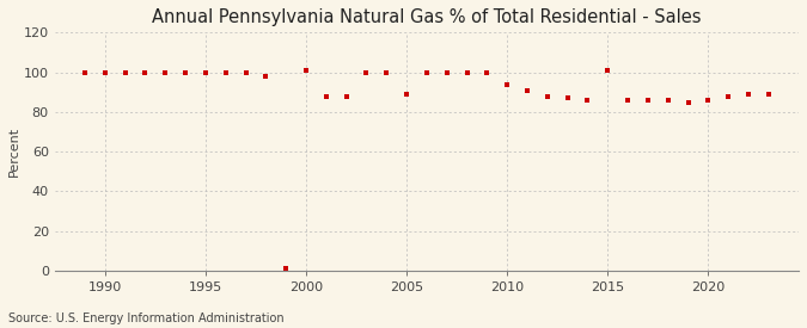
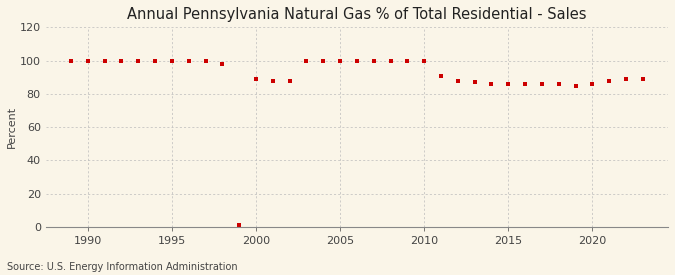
2000: 101 -> 89
2005: 89 -> 100
2010: 94 -> 100
2015: 101 -> 86
